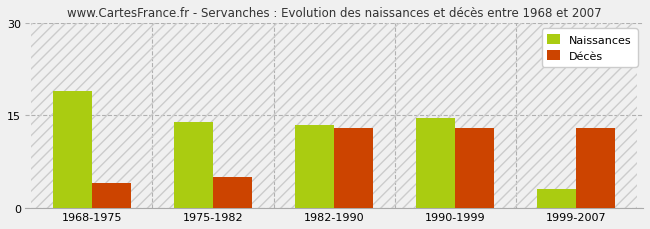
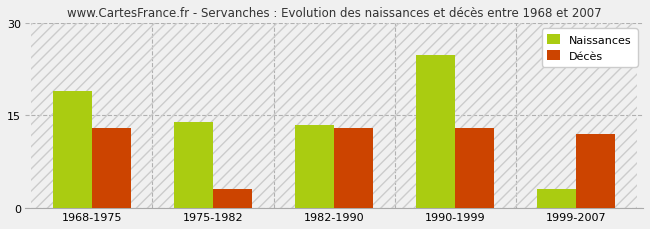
Décès/1968-1975: 4 -> 13
Décès/1975-1982: 5 -> 3
Naissances/1990-1999: 14.5 -> 24.8
Décès/1999-2007: 13 -> 12
